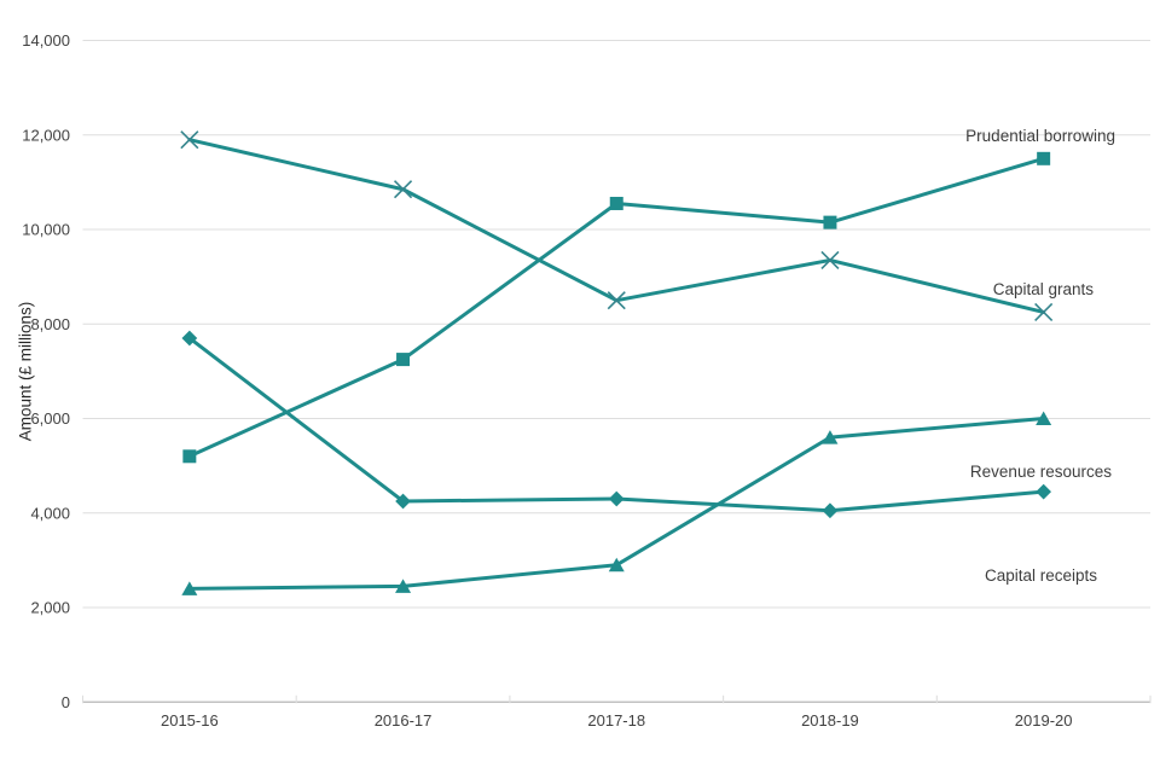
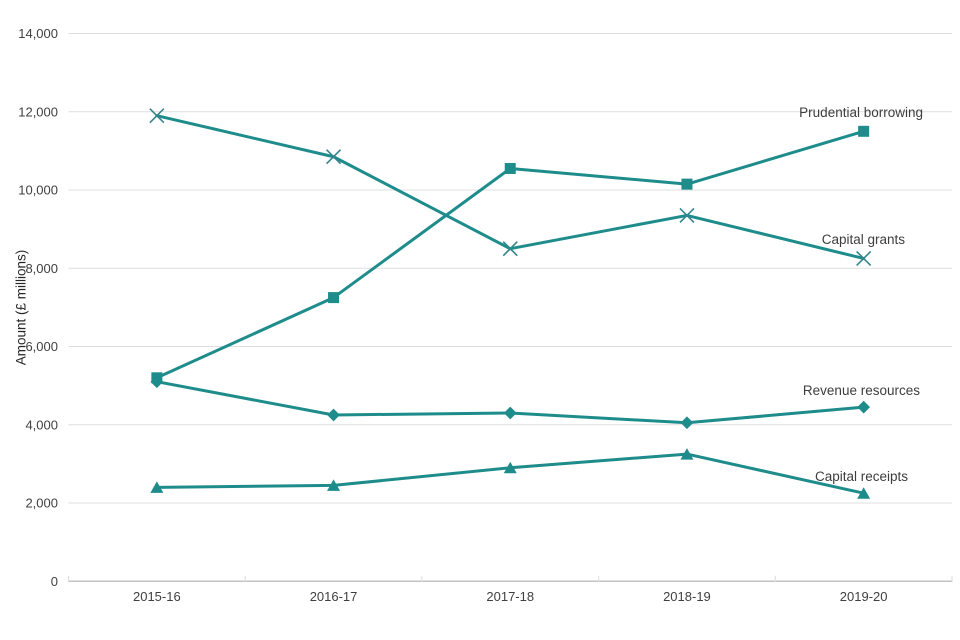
Revenue resources/2015-16: 7700 -> 5100
Capital receipts/2018-19: 5600 -> 3200
Capital receipts/2019-20: 6000 -> 2200
